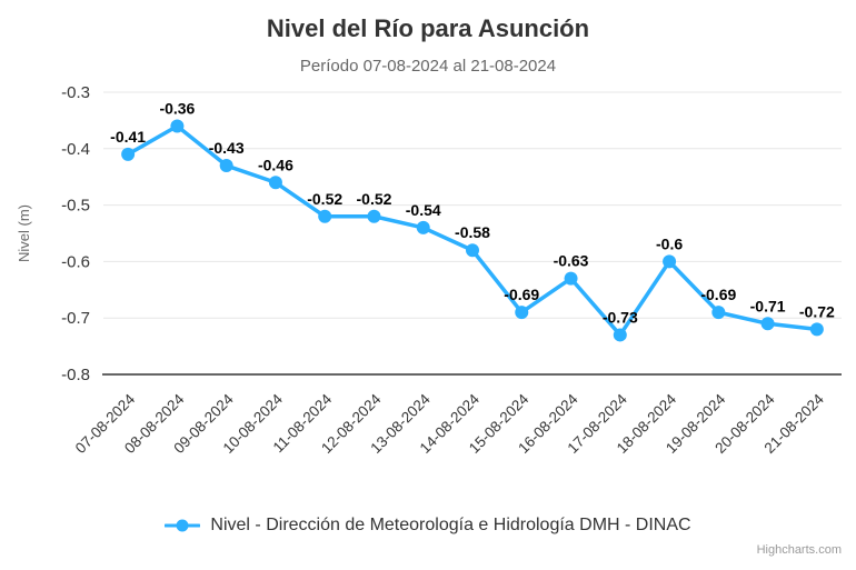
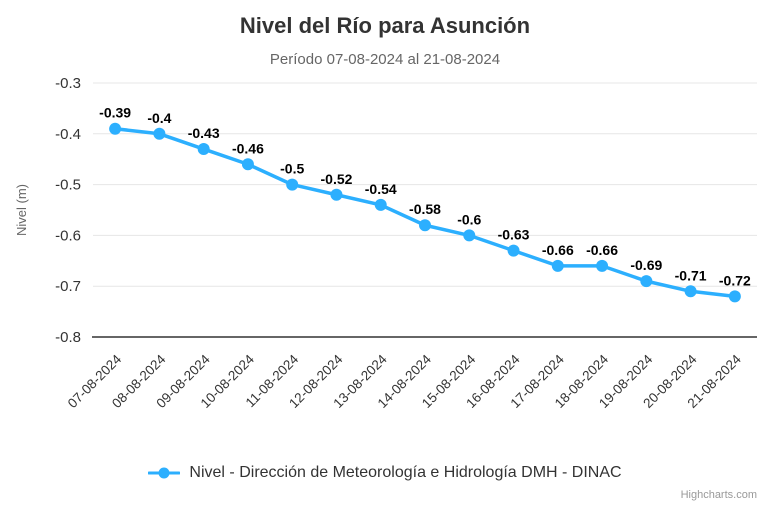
07-08-2024: -0.41 -> -0.39
08-08-2024: -0.36 -> -0.4
11-08-2024: -0.52 -> -0.5
15-08-2024: -0.69 -> -0.6
17-08-2024: -0.73 -> -0.66
18-08-2024: -0.6 -> -0.66
